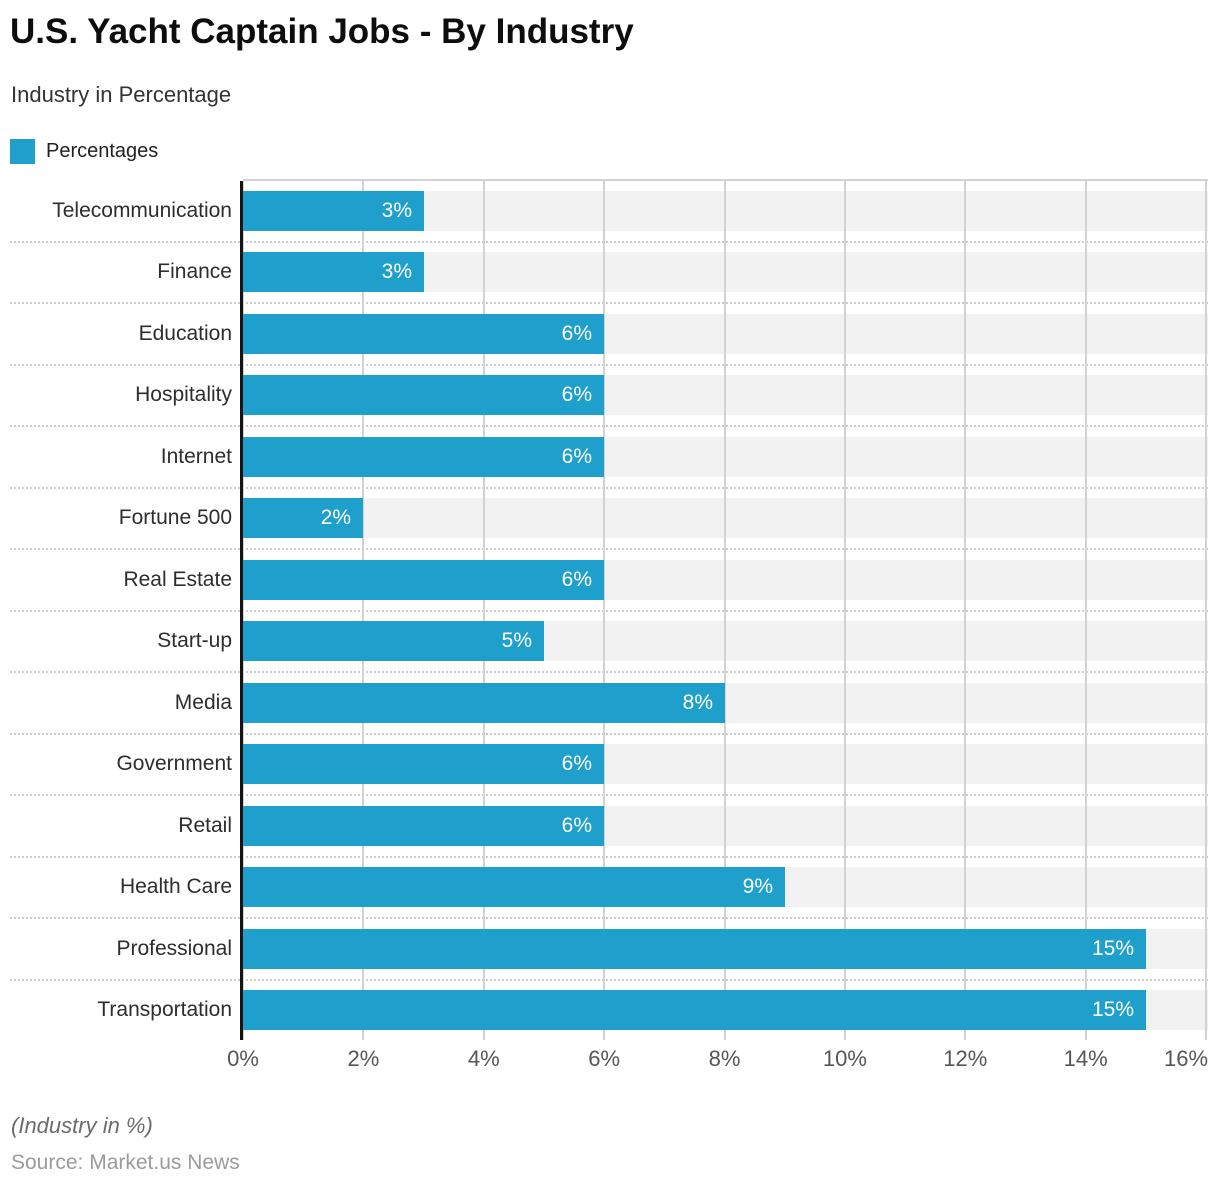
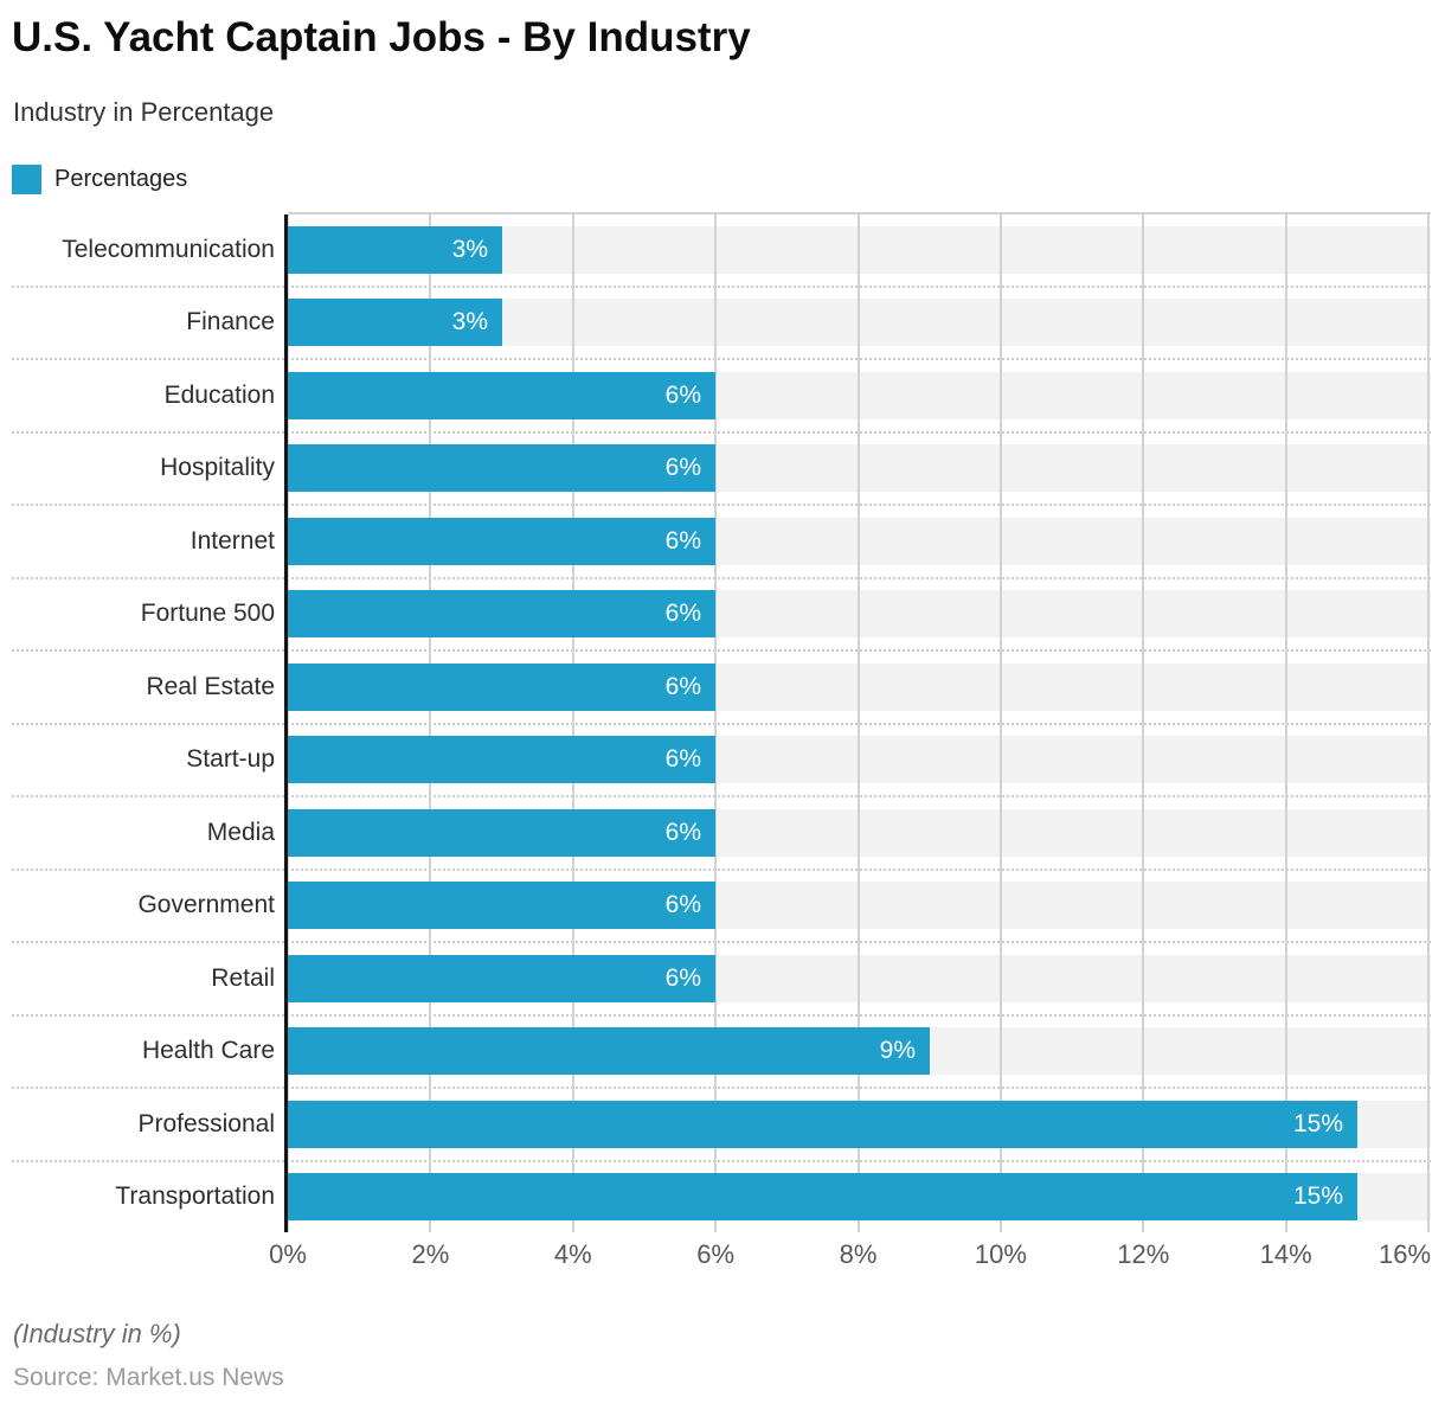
Fortune 500: 2% -> 6%
Start-up: 5% -> 6%
Media: 8% -> 6%
